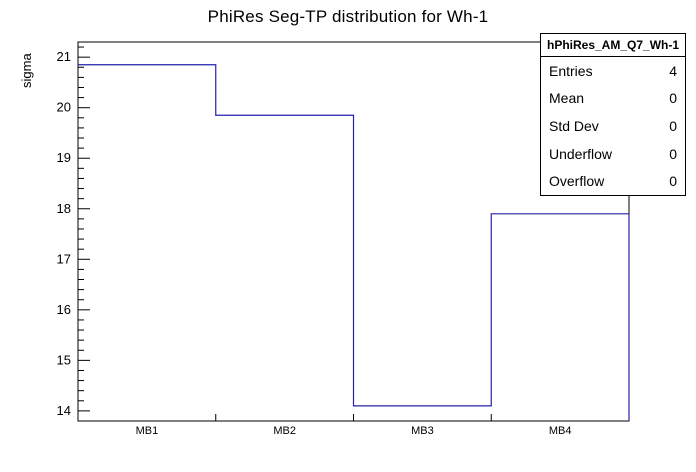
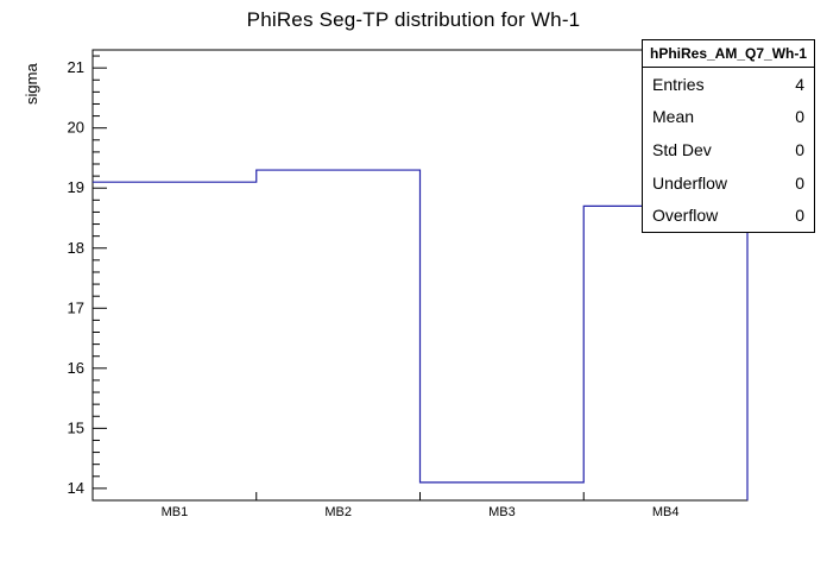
MB1: 20.9 -> 19.1
MB2: 19.9 -> 19.3
MB4: 17.9 -> 18.7
